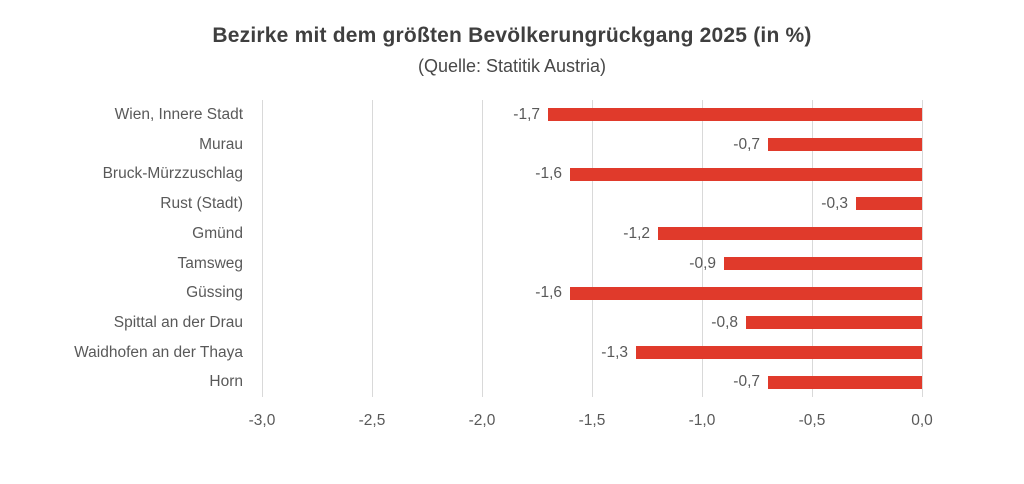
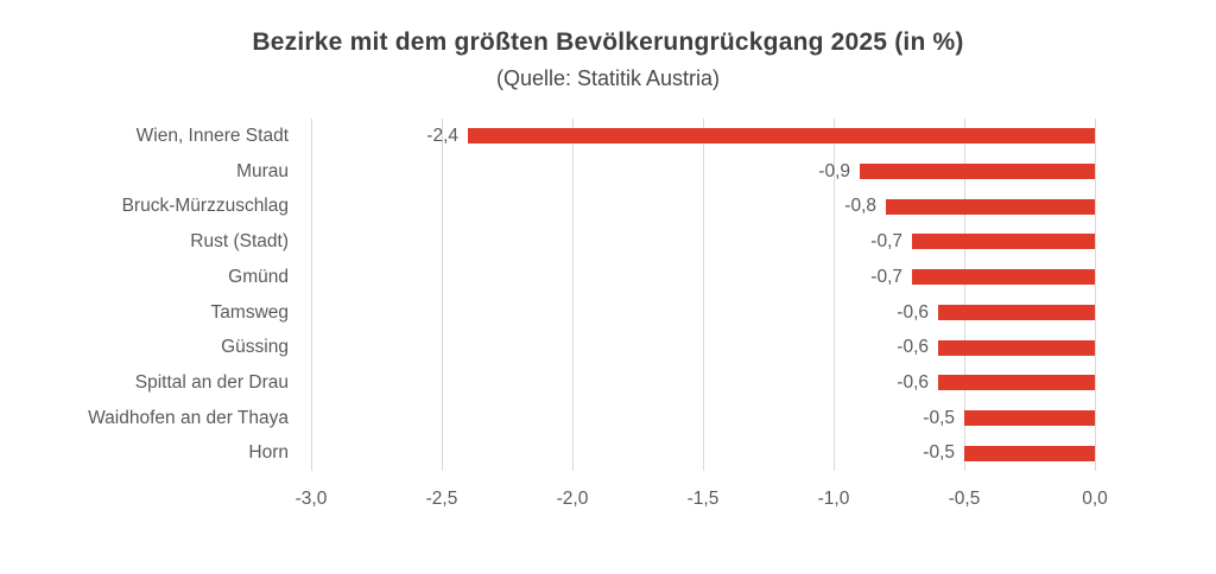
Wien, Innere Stadt: -1,7 -> -2,4
Murau: -0,7 -> -0,9
Bruck-Mürzzuschlag: -1,6 -> -0,8
Rust (Stadt): -0,3 -> -0,7
Gmünd: -1,2 -> -0,7
Tamsweg: -0,9 -> -0,6
Güssing: -1,6 -> -0,6
Spittal an der Drau: -0,8 -> -0,6
Waidhofen an der Thaya: -1,3 -> -0,5
Horn: -0,7 -> -0,5
